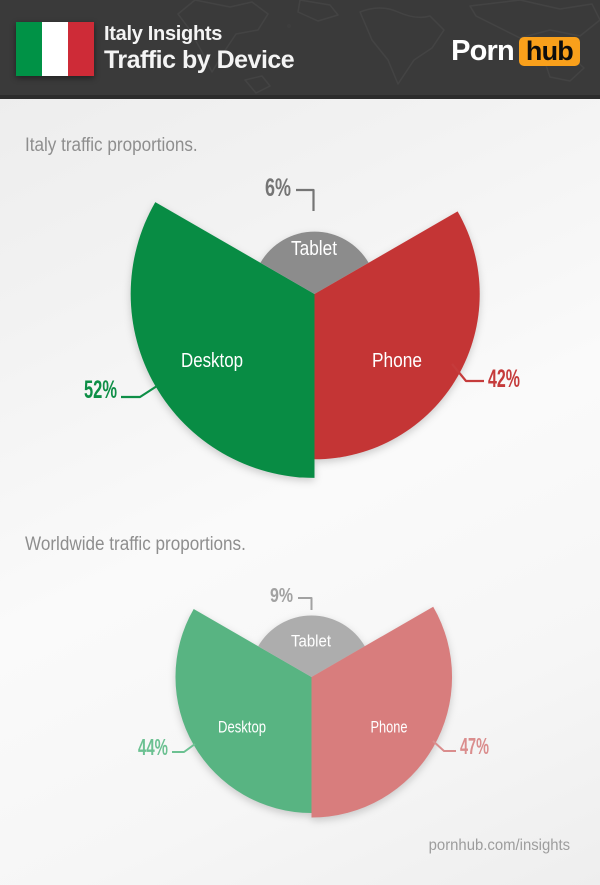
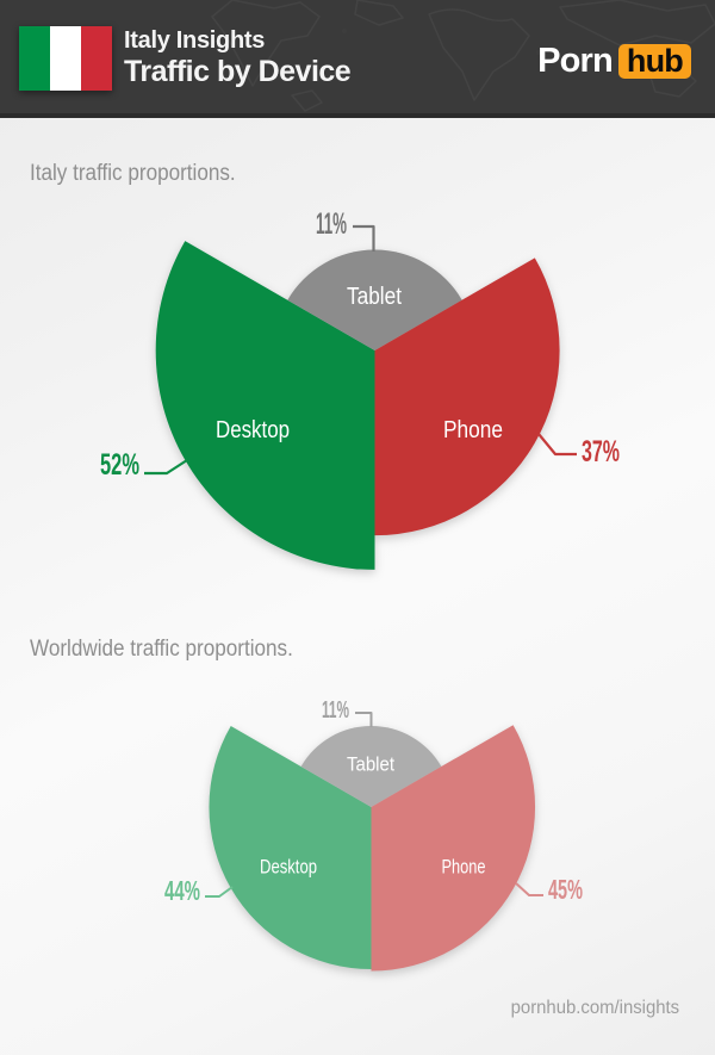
Italy traffic proportions./Tablet: 6% -> 11%
Italy traffic proportions./Phone: 42% -> 37%
Worldwide traffic proportions./Tablet: 9% -> 11%
Worldwide traffic proportions./Phone: 47% -> 45%
